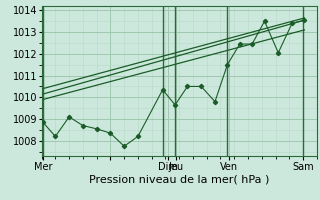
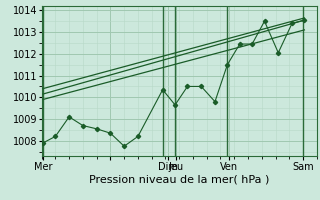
Mer: 1008.85 -> 1007.90
